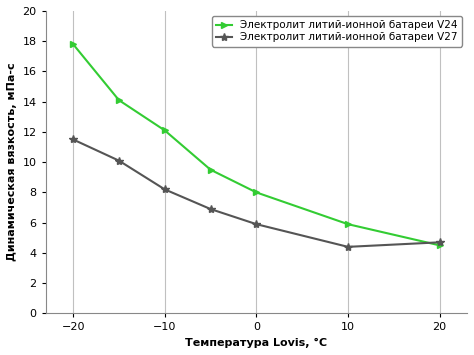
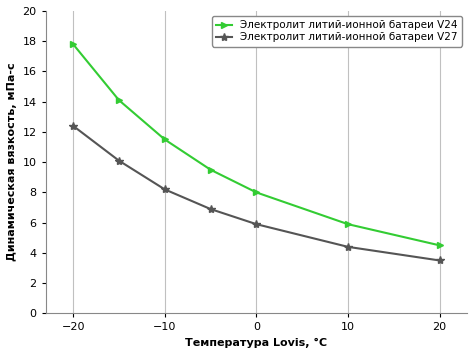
Электролит литий-ионной батареи V27/−20: 11.5 -> 12.4
Электролит литий-ионной батареи V24/−10: 12.1 -> 11.5
Электролит литий-ионной батареи V27/20: 4.7 -> 3.5
